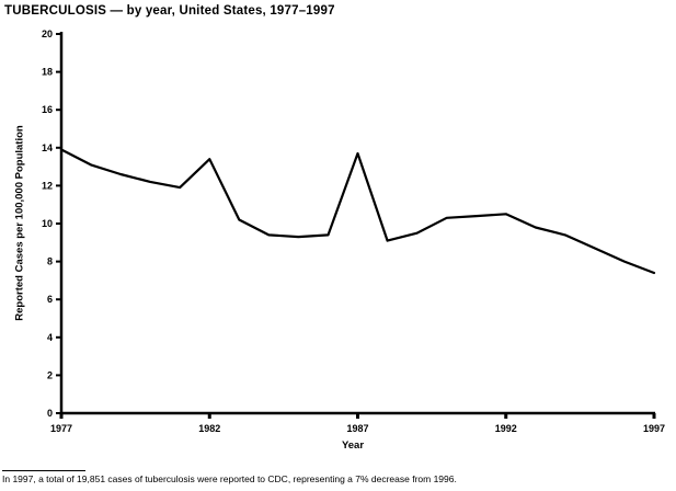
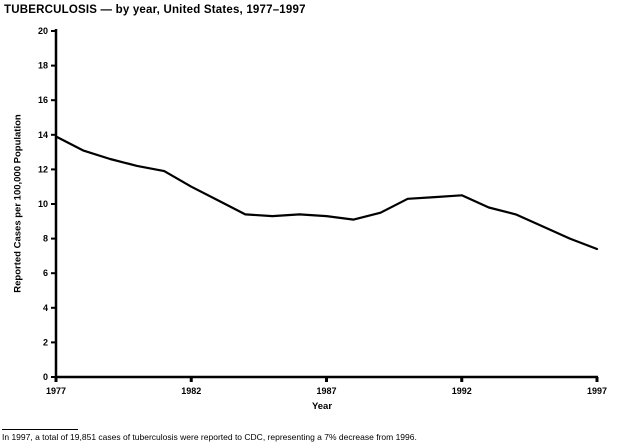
1982: 13.4 -> 11.0
1987: 13.7 -> 9.3
